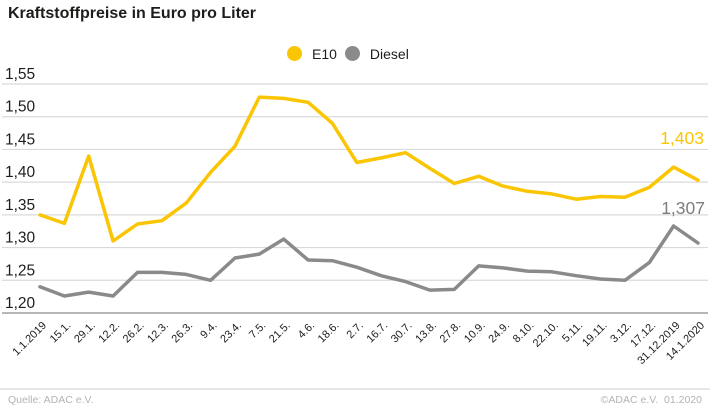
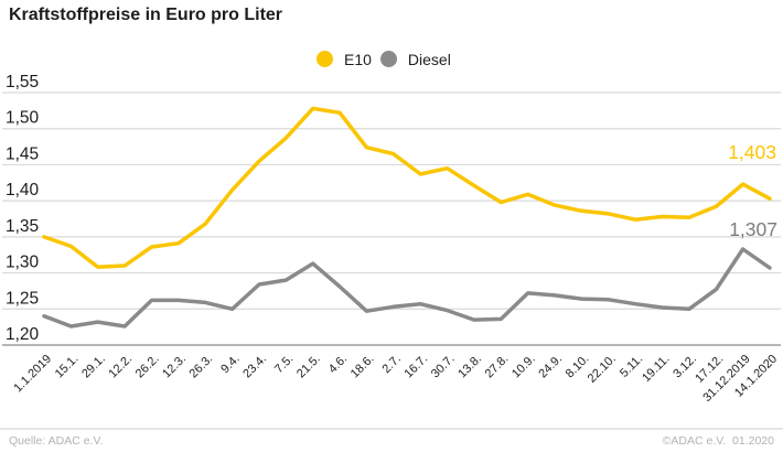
E10/29.1.: 1,44 -> 1,31
E10/7.5.: 1,53 -> 1,49
E10/18.6.: 1,49 -> 1,47
Diesel/18.6.: 1,28 -> 1,25
E10/2.7.: 1,43 -> 1,47
Diesel/2.7.: 1,27 -> 1,25
